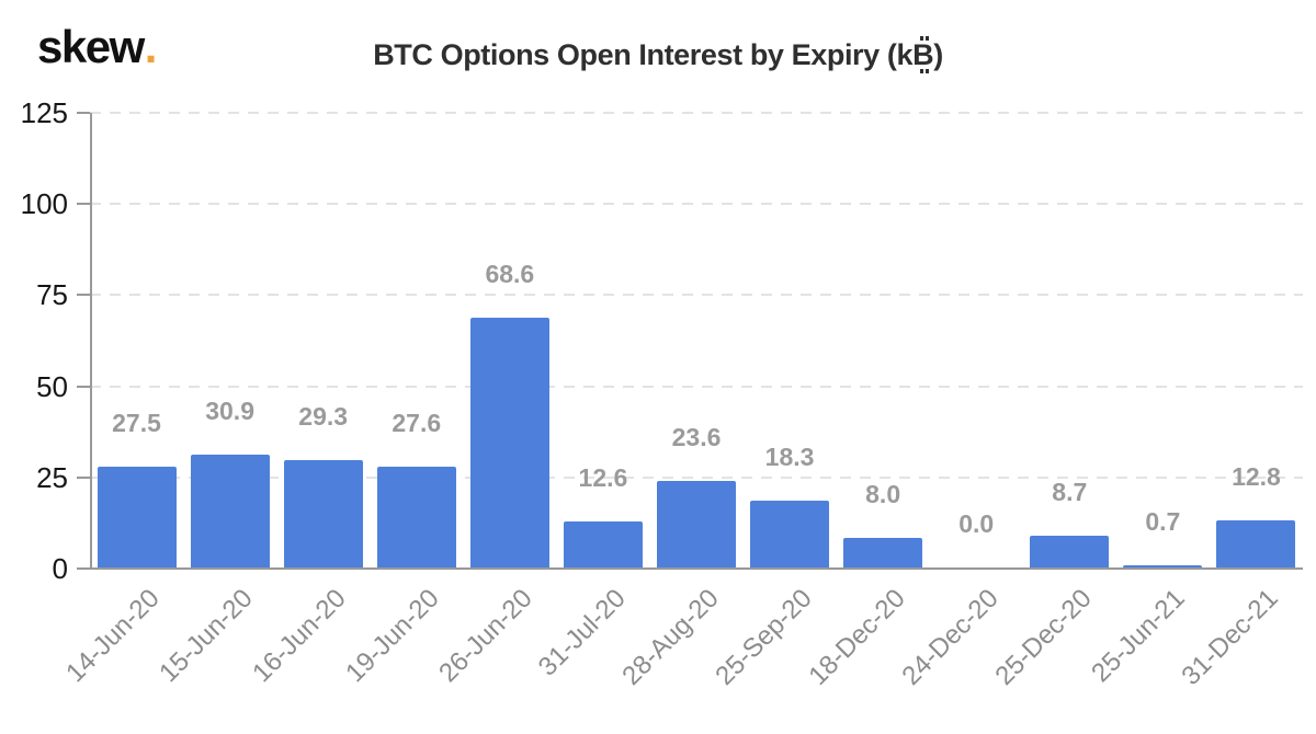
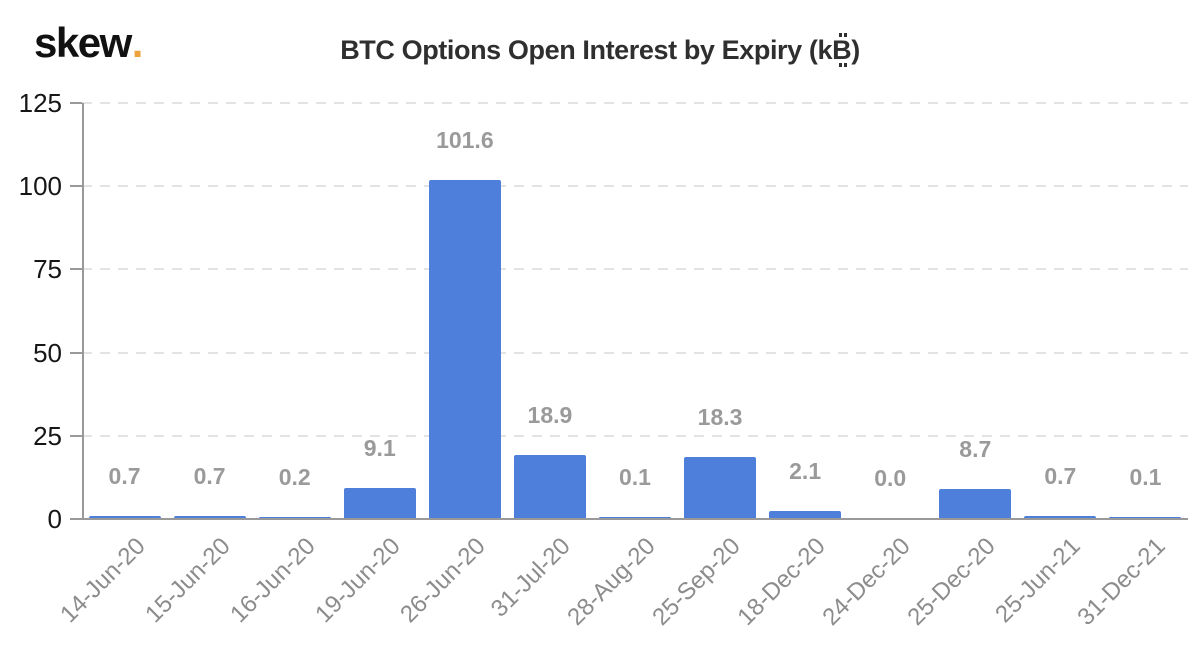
14-Jun-20: 27.5 -> 0.7
15-Jun-20: 30.9 -> 0.7
16-Jun-20: 29.3 -> 0.2
19-Jun-20: 27.6 -> 9.1
26-Jun-20: 68.6 -> 101.6
31-Jul-20: 12.6 -> 18.9
28-Aug-20: 23.6 -> 0.1
18-Dec-20: 8.0 -> 2.1
31-Dec-21: 12.8 -> 0.1
